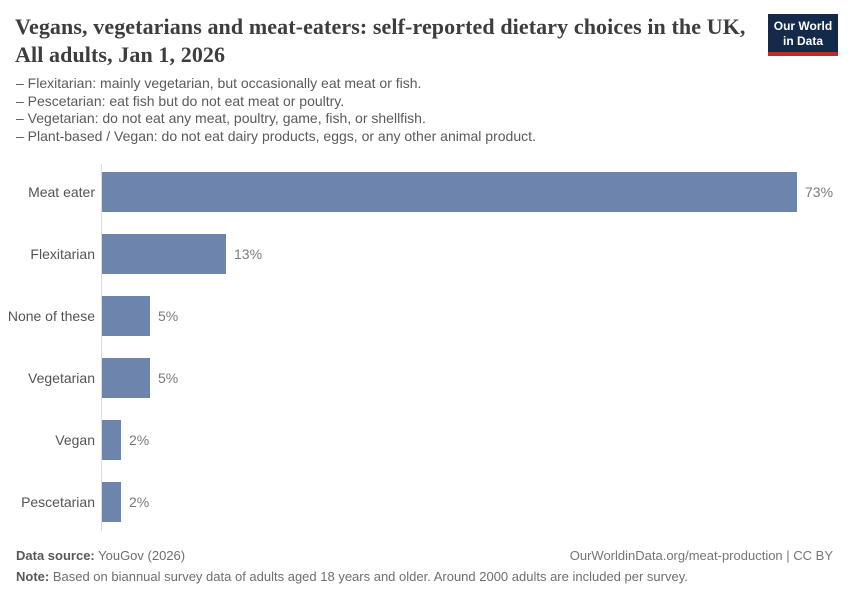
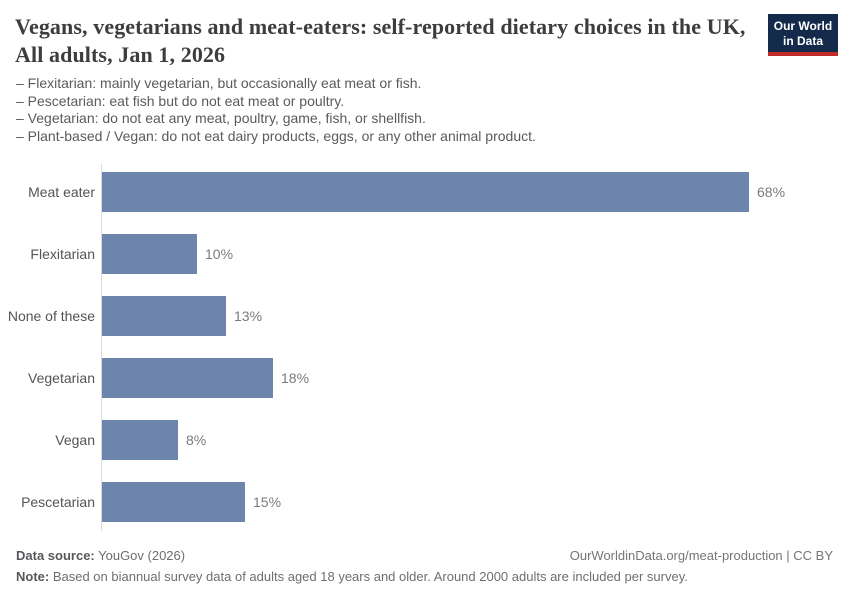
Meat eater: 73% -> 68%
Flexitarian: 13% -> 10%
None of these: 5% -> 13%
Vegetarian: 5% -> 18%
Vegan: 2% -> 8%
Pescetarian: 2% -> 15%
